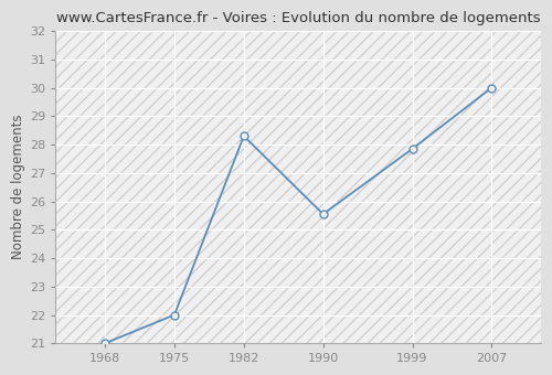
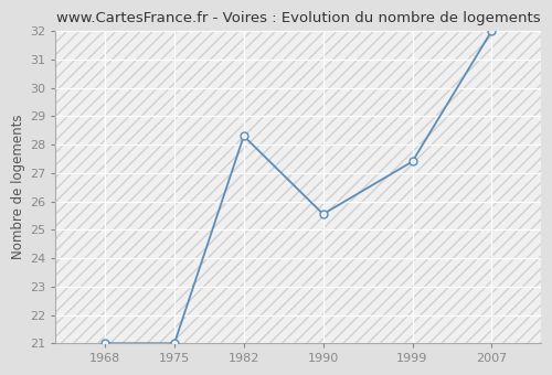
1975: 22.00 -> 21.00
1999: 27.85 -> 27.40
2007: 30.00 -> 32.00
